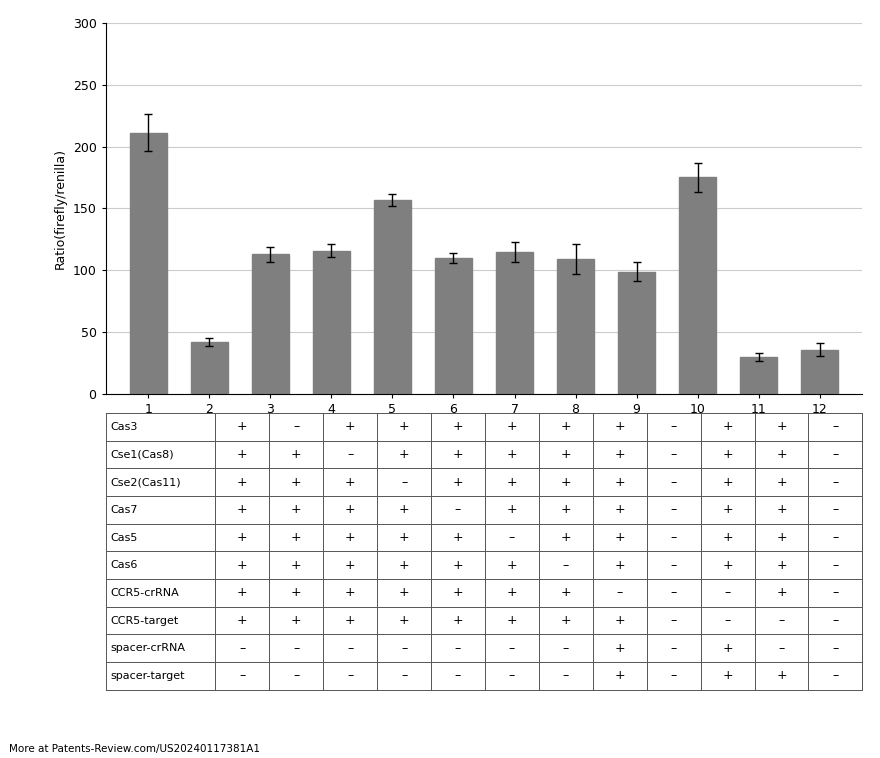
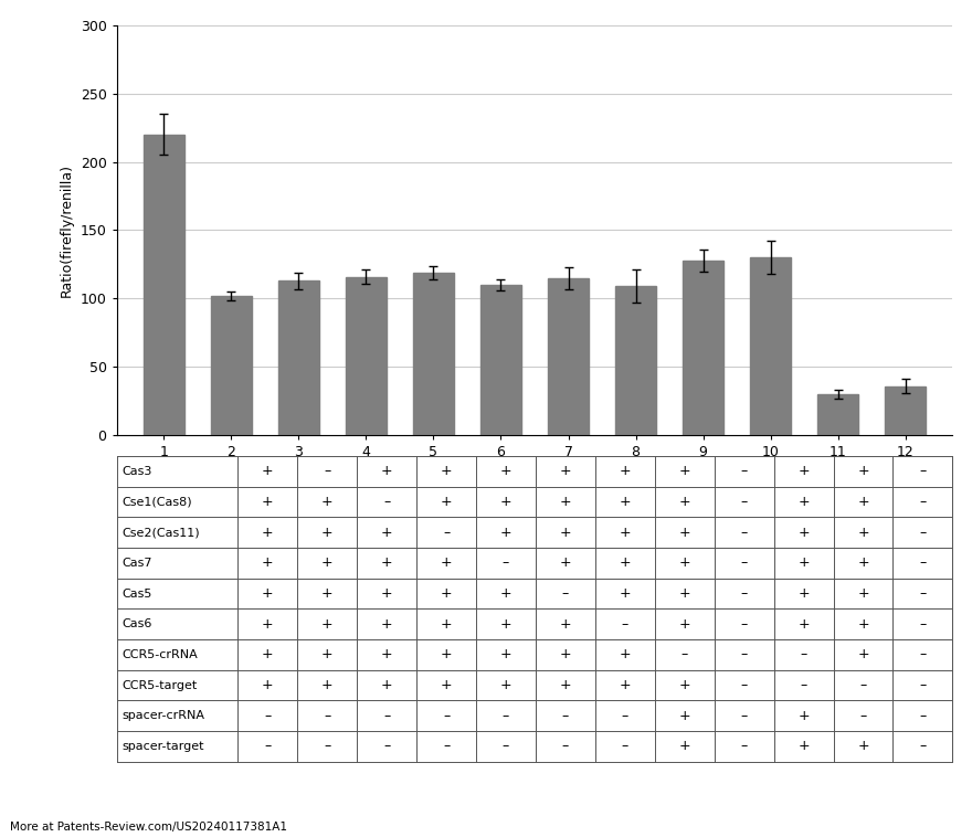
1: 211 -> 220
2: 42 -> 102
5: 157 -> 119
9: 99 -> 128
10: 175 -> 130
